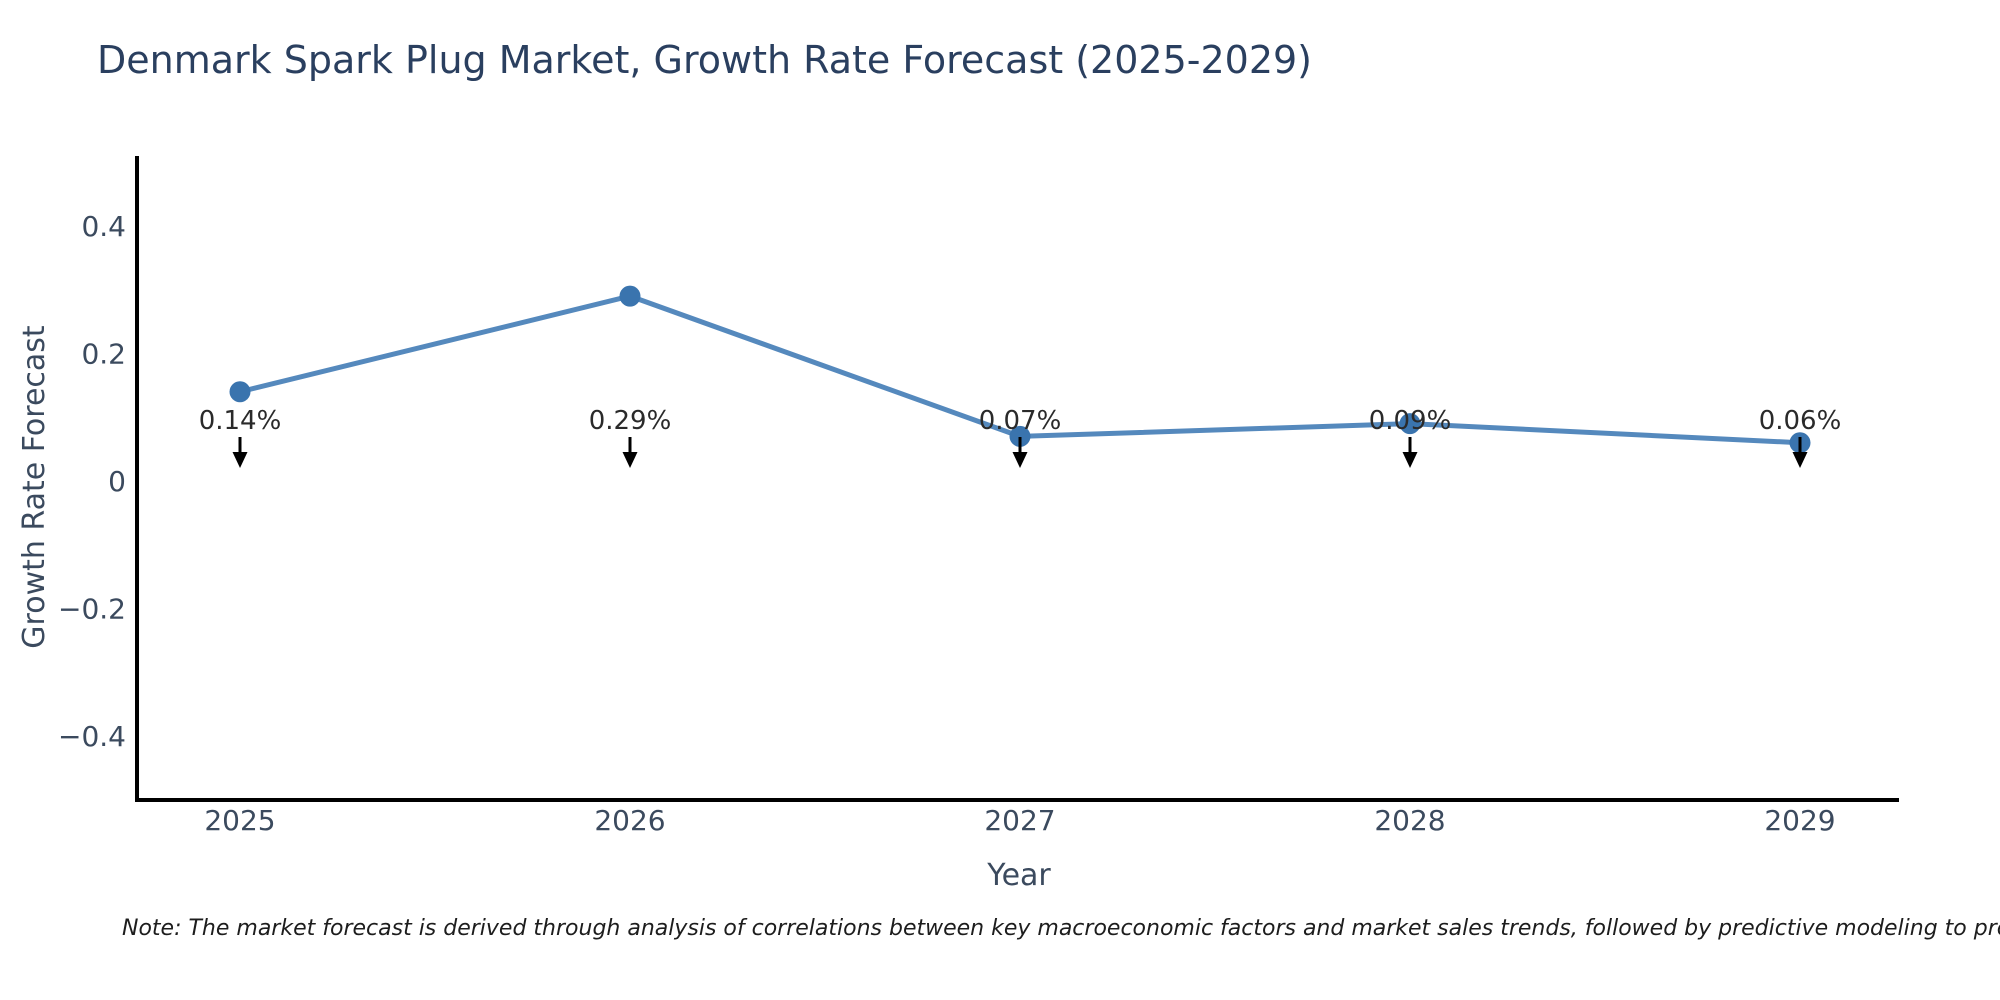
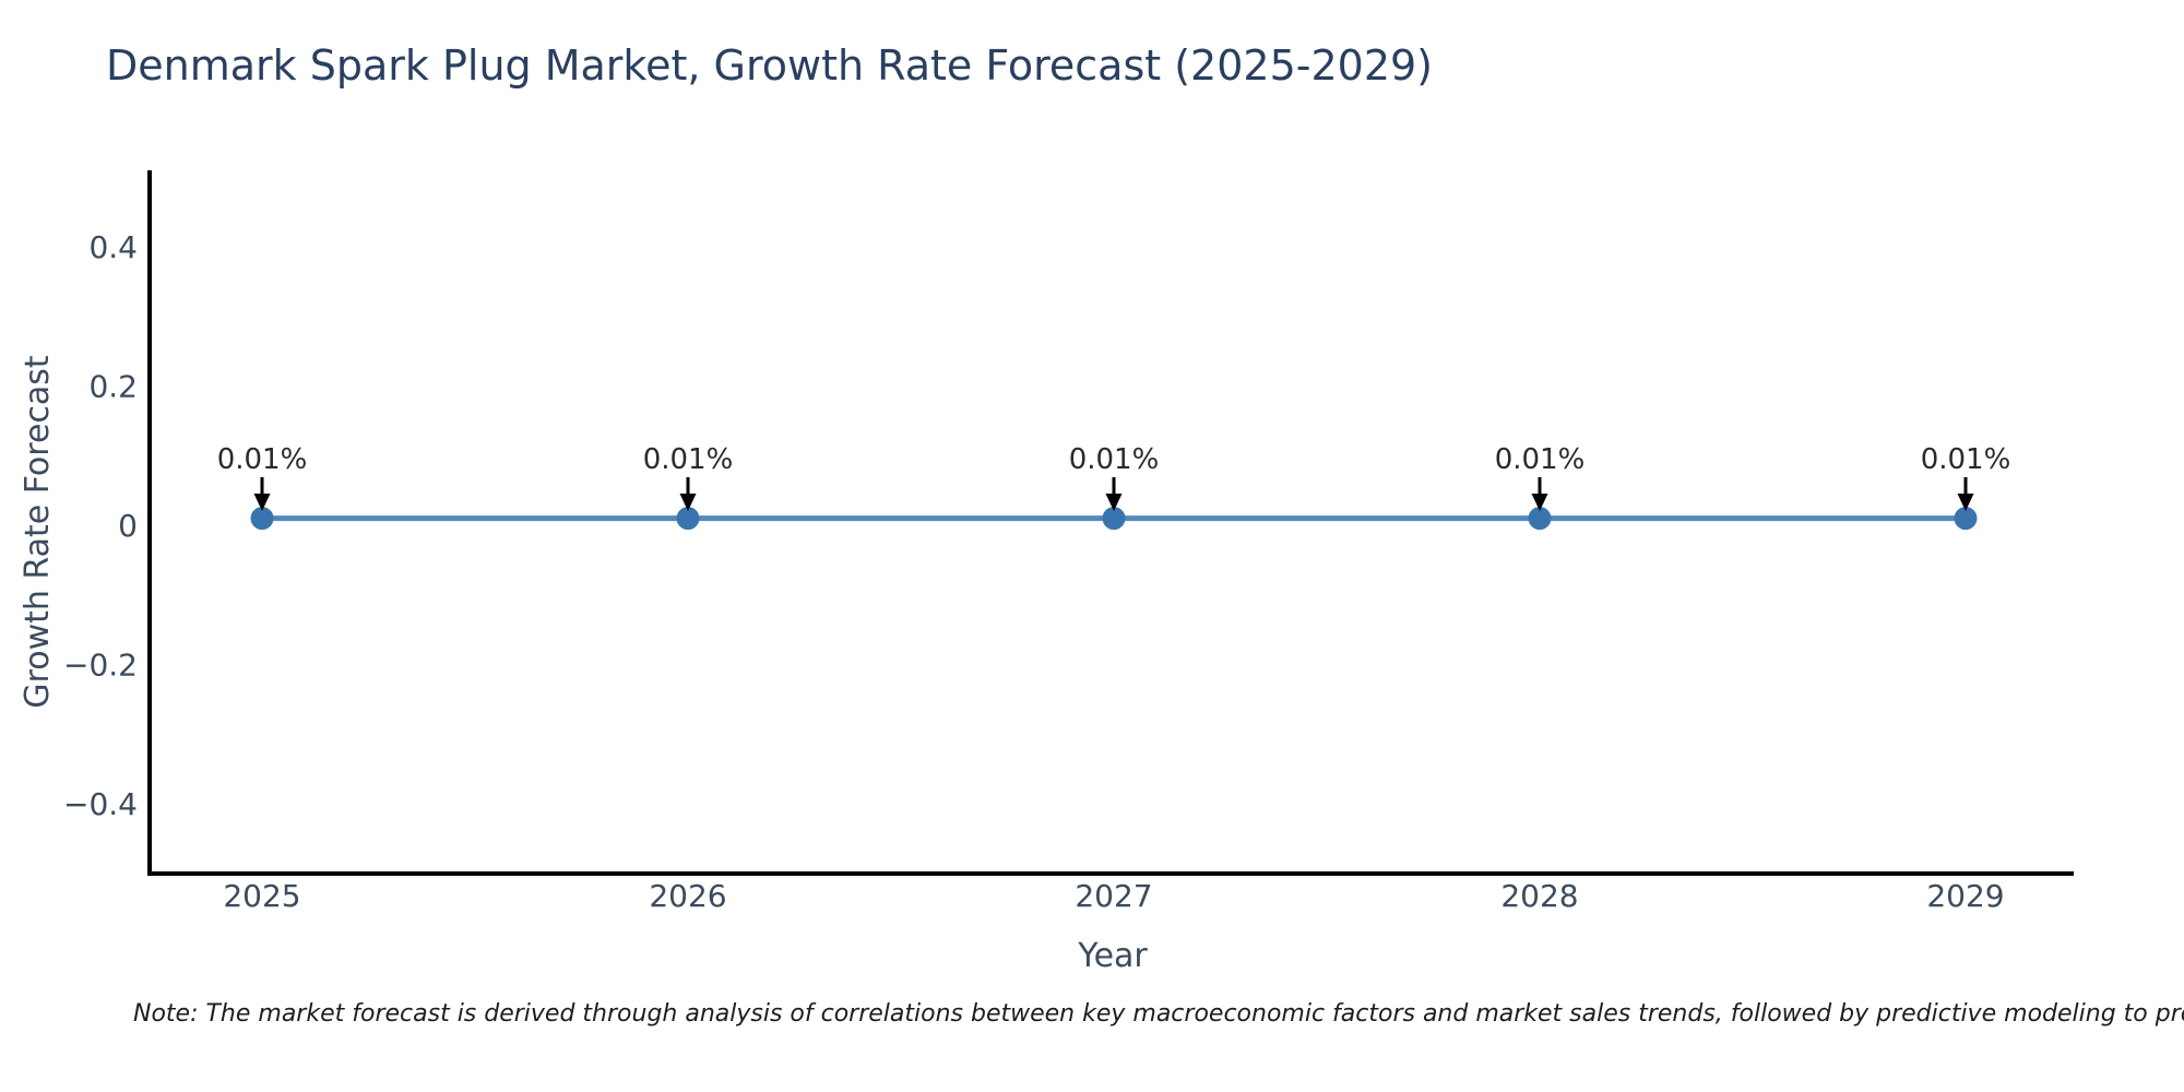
2025: 0.14% -> 0.01%
2026: 0.29% -> 0.01%
2027: 0.07% -> 0.01%
2028: 0.09% -> 0.01%
2029: 0.06% -> 0.01%
